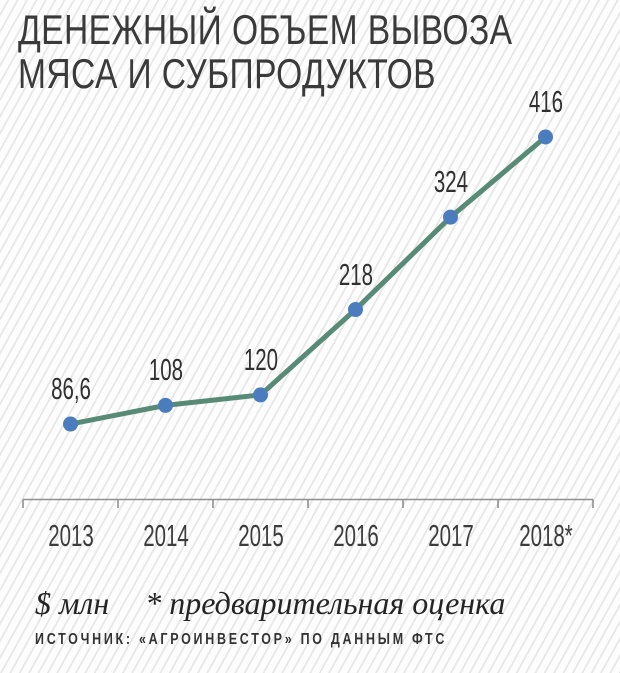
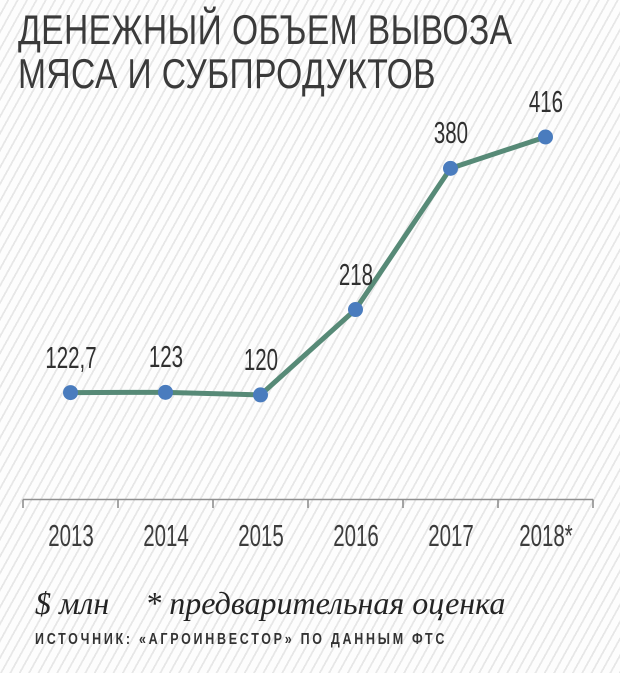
2013: 86,6 -> 122,7
2014: 108 -> 123
2017: 324 -> 380
